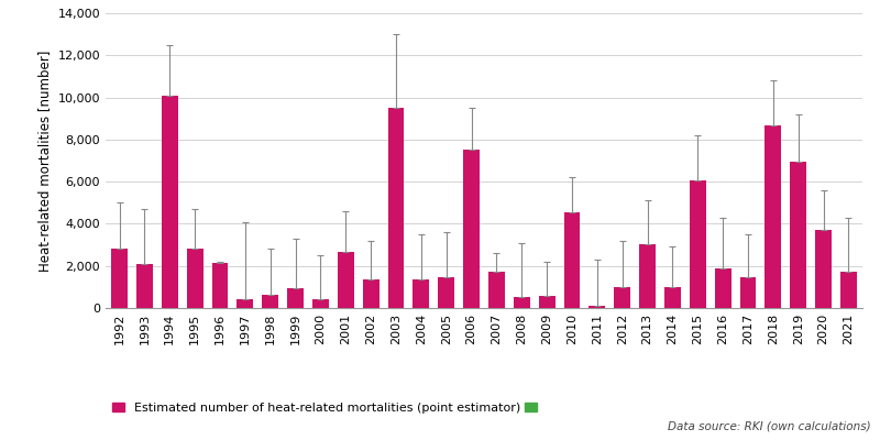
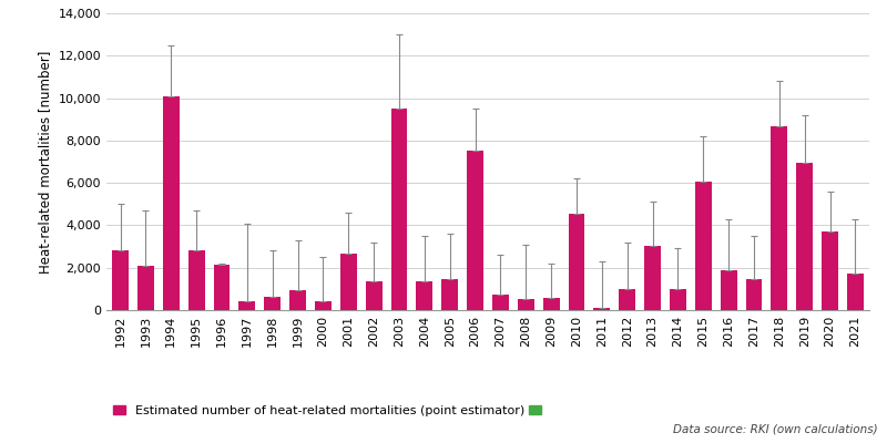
2007: 1,700 -> 800
